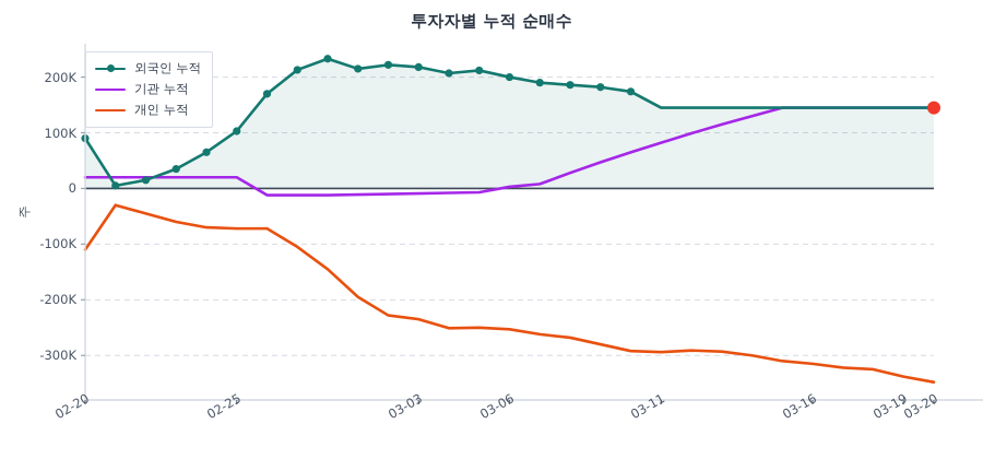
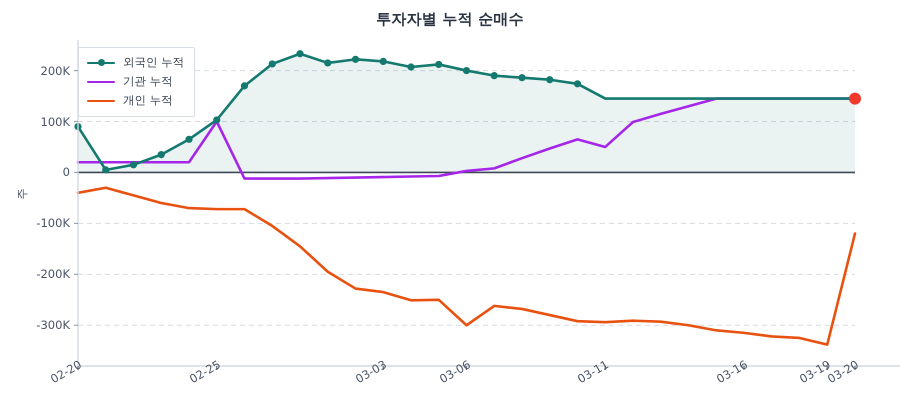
개인 누적/02-20: -110K -> -40K
기관 누적/02-25: 20K -> 100K
개인 누적/03-06: -250K -> -300K
기관 누적/03-11: 80K -> 50K
개인 누적/03-20: -350K -> -120K
